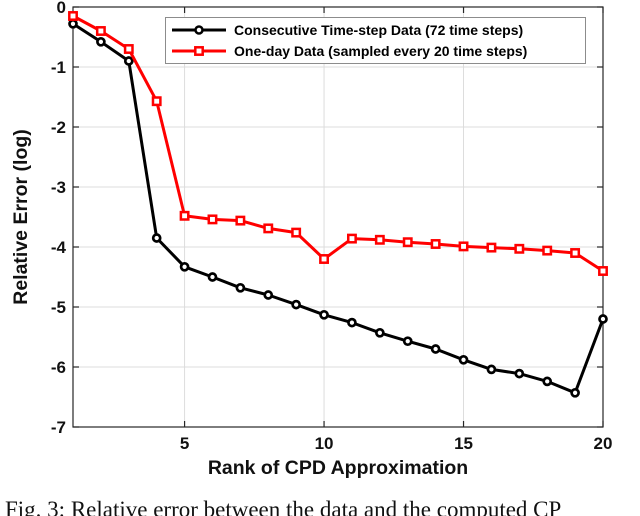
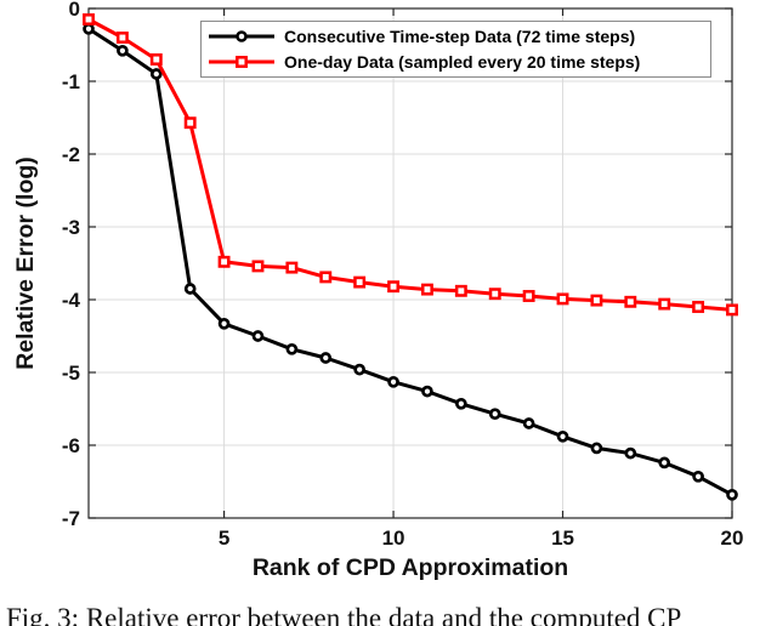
One-day Data (sampled every 20 time steps)/10: -4.2 -> -3.8
Consecutive Time-step Data (72 time steps)/20: -5.2 -> -6.7
One-day Data (sampled every 20 time steps)/20: -4.4 -> -4.1
